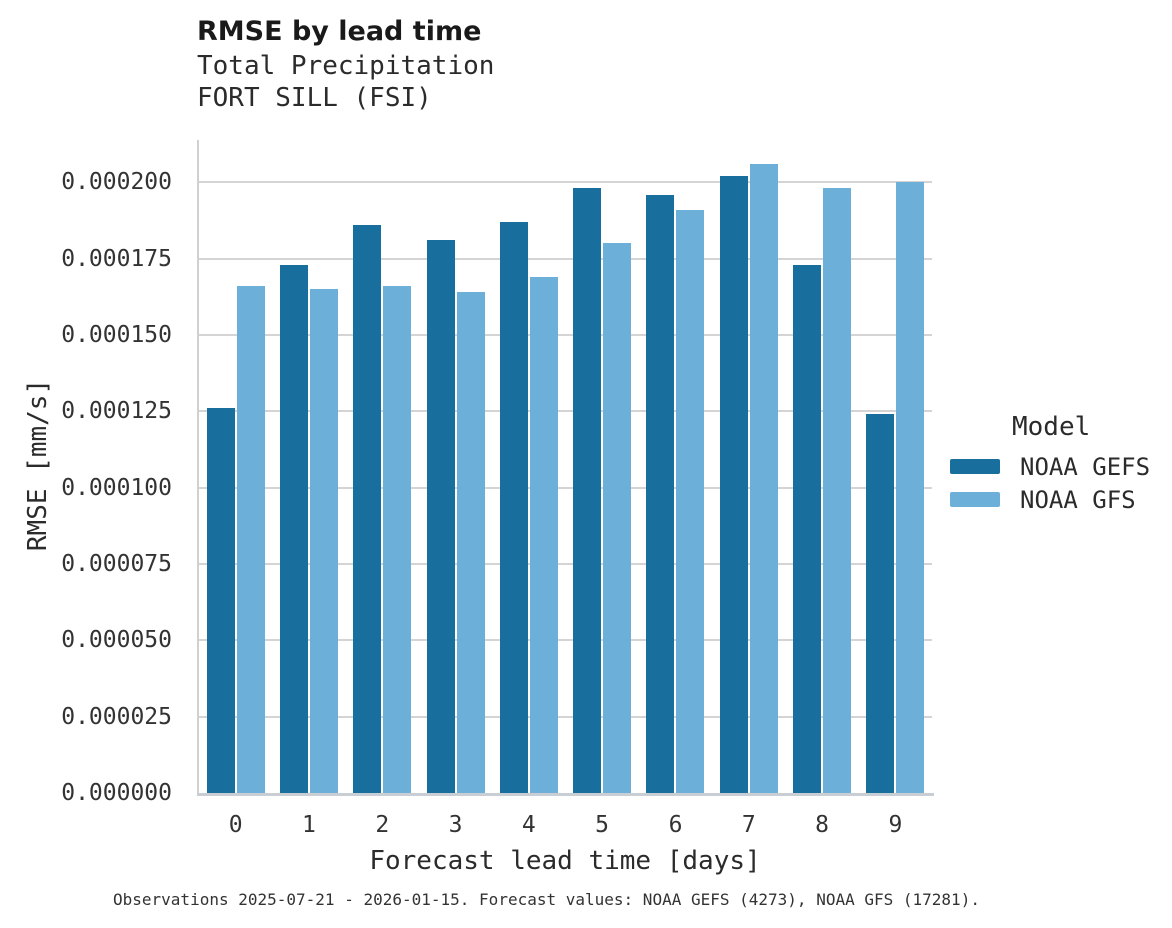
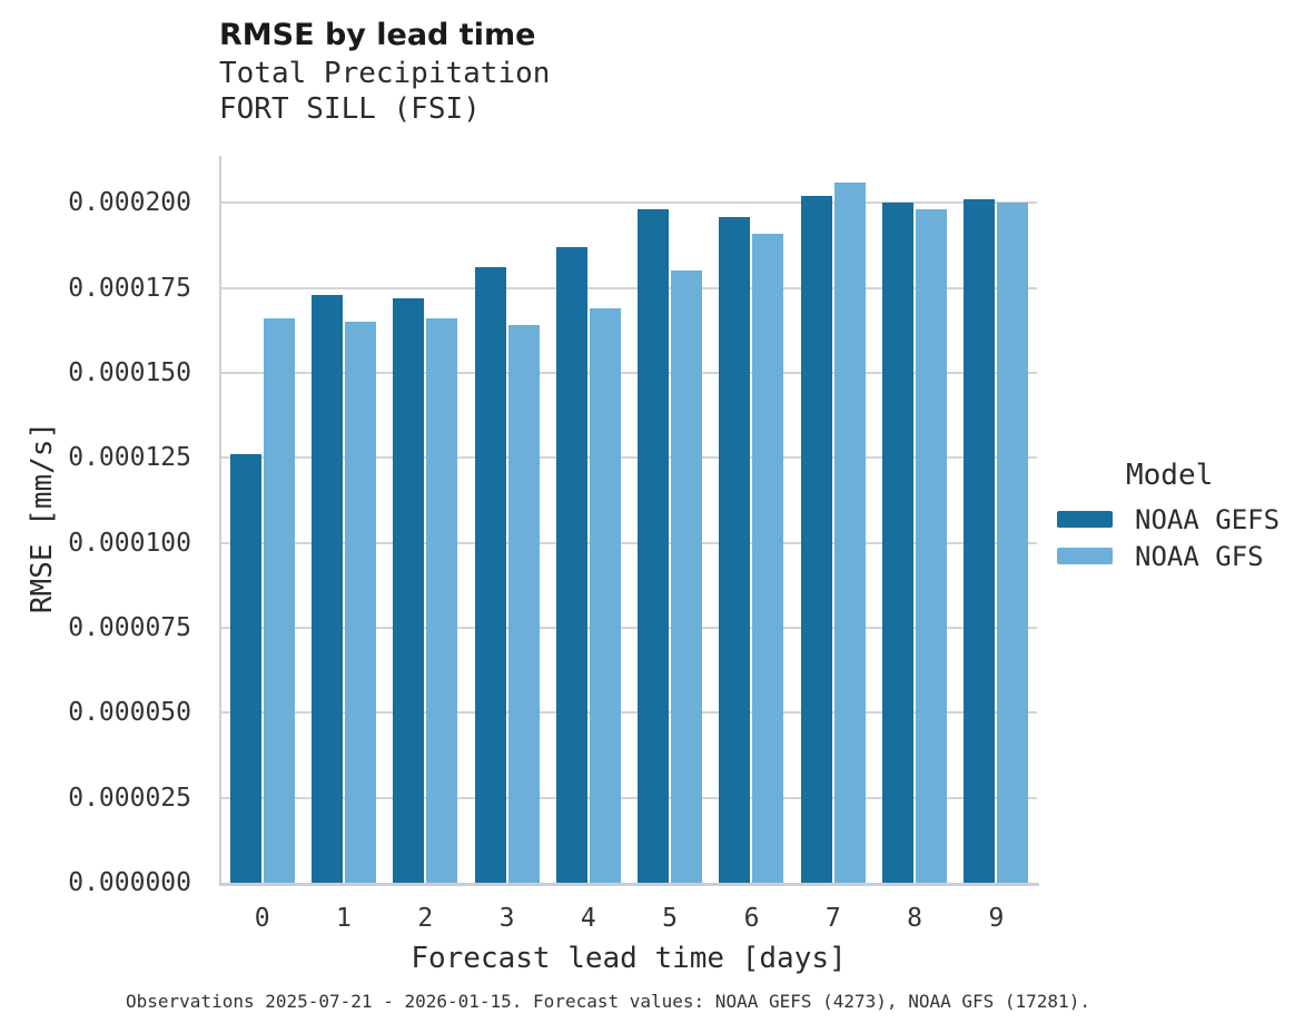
NOAA GEFS/2: 0.000186 -> 0.000172
NOAA GEFS/8: 0.000173 -> 0.000200
NOAA GEFS/9: 0.000124 -> 0.000201
